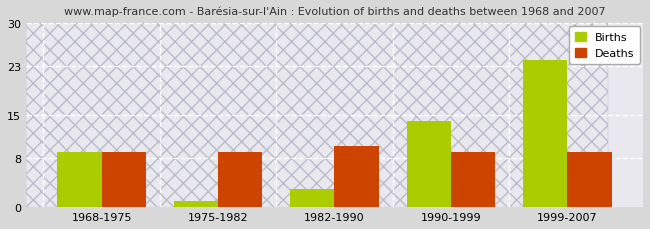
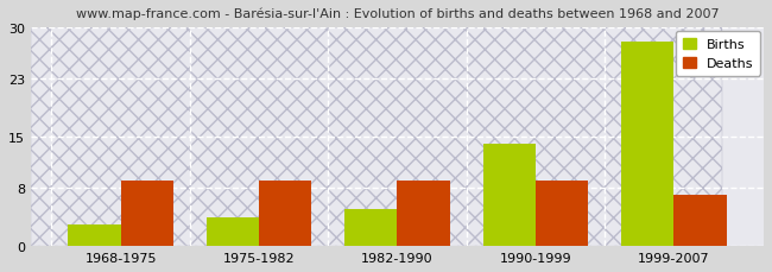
Births/1968-1975: 9 -> 3
Births/1975-1982: 1 -> 4
Births/1982-1990: 3 -> 5
Deaths/1982-1990: 10 -> 9
Births/1999-2007: 24 -> 28
Deaths/1999-2007: 9 -> 7
